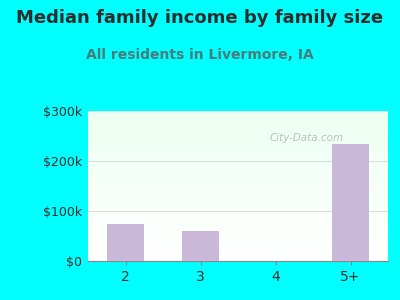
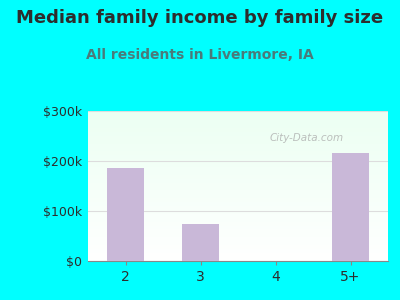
2: $75k -> $186k
3: $60k -> $74k
5+: $235k -> $216k
